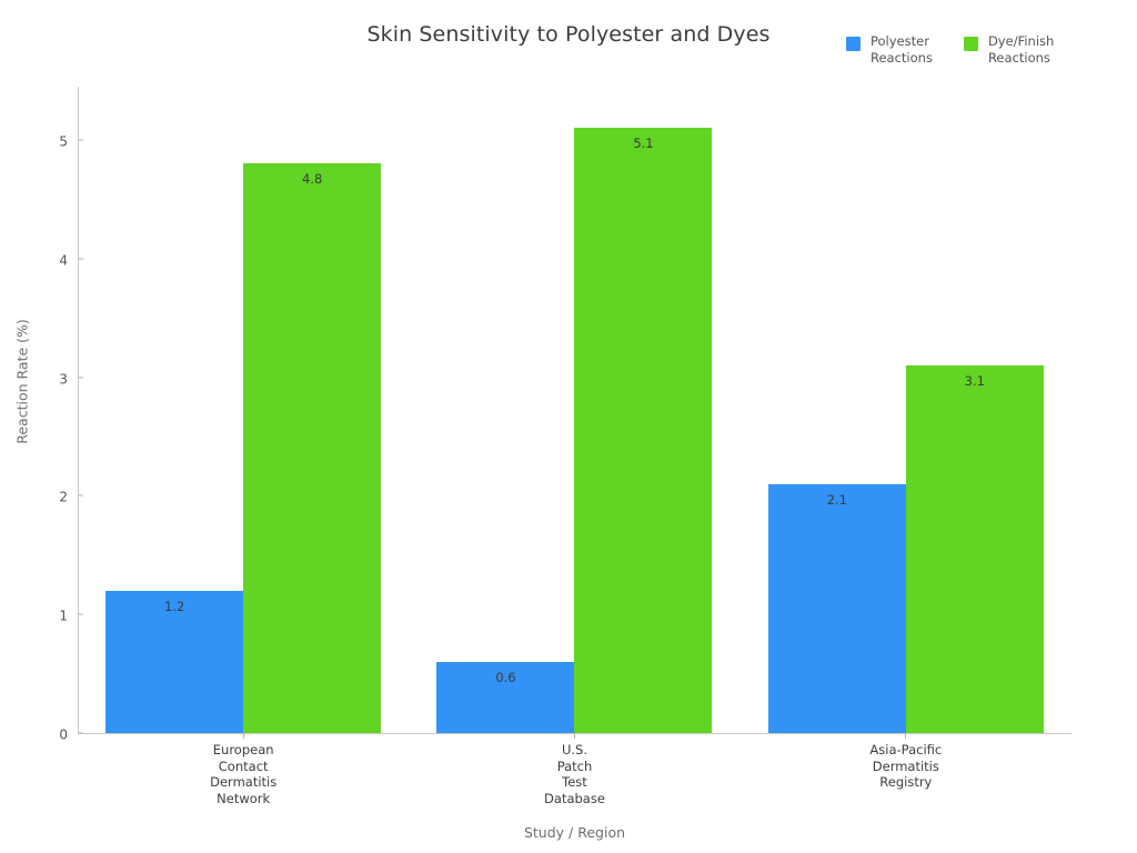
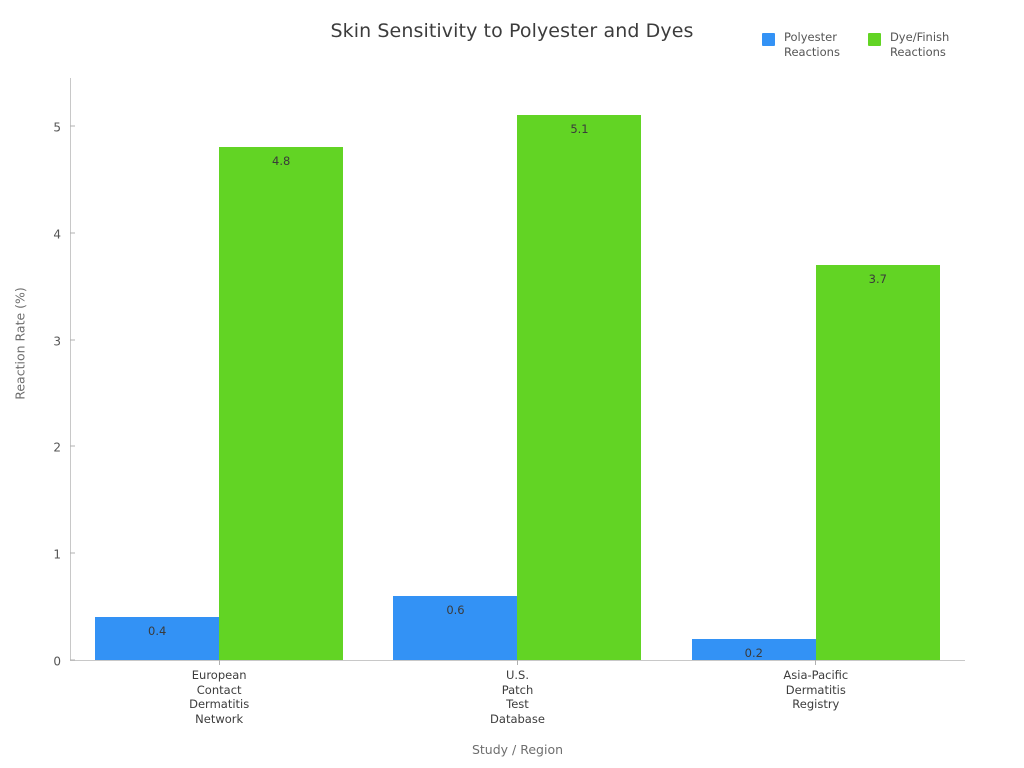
Polyester Reactions/European Contact Dermatitis Network: 1.2 -> 0.4
Polyester Reactions/Asia-Pacific Dermatitis Registry: 2.1 -> 0.2
Dye/Finish Reactions/Asia-Pacific Dermatitis Registry: 3.1 -> 3.7
